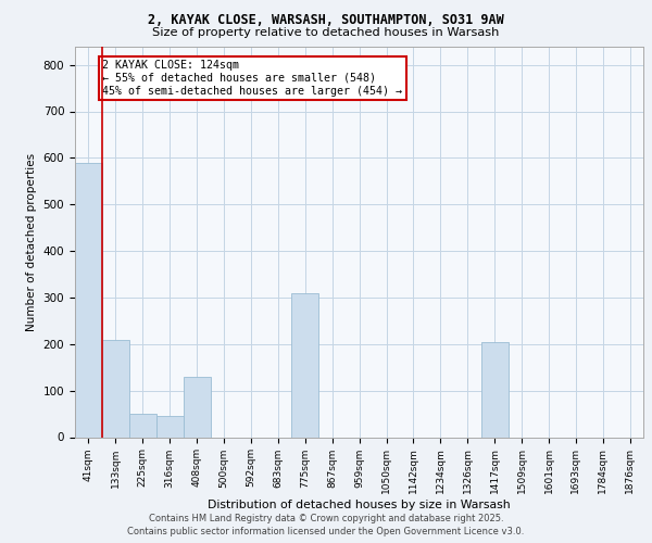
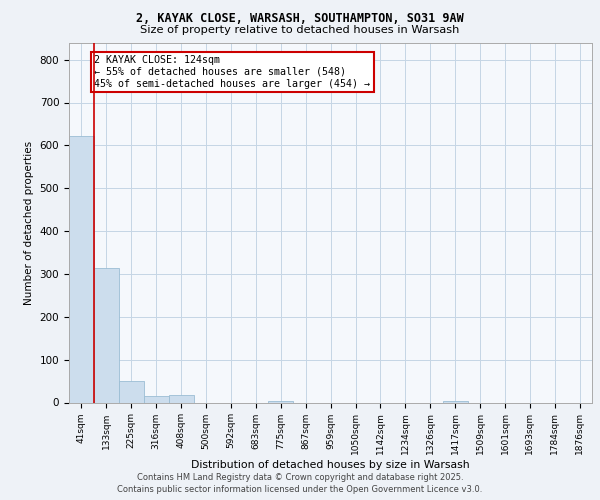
41sqm: 590 -> 621
133sqm: 210 -> 314
316sqm: 45 -> 15
408sqm: 130 -> 18
775sqm: 310 -> 3
1417sqm: 205 -> 3
